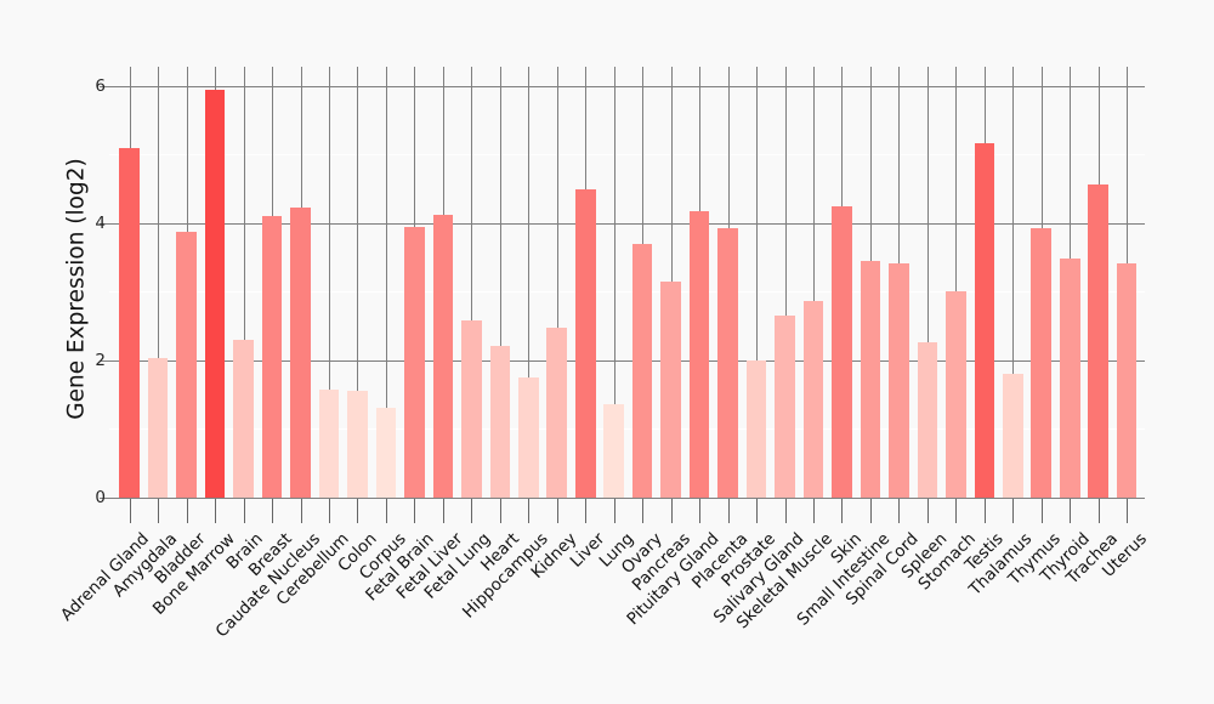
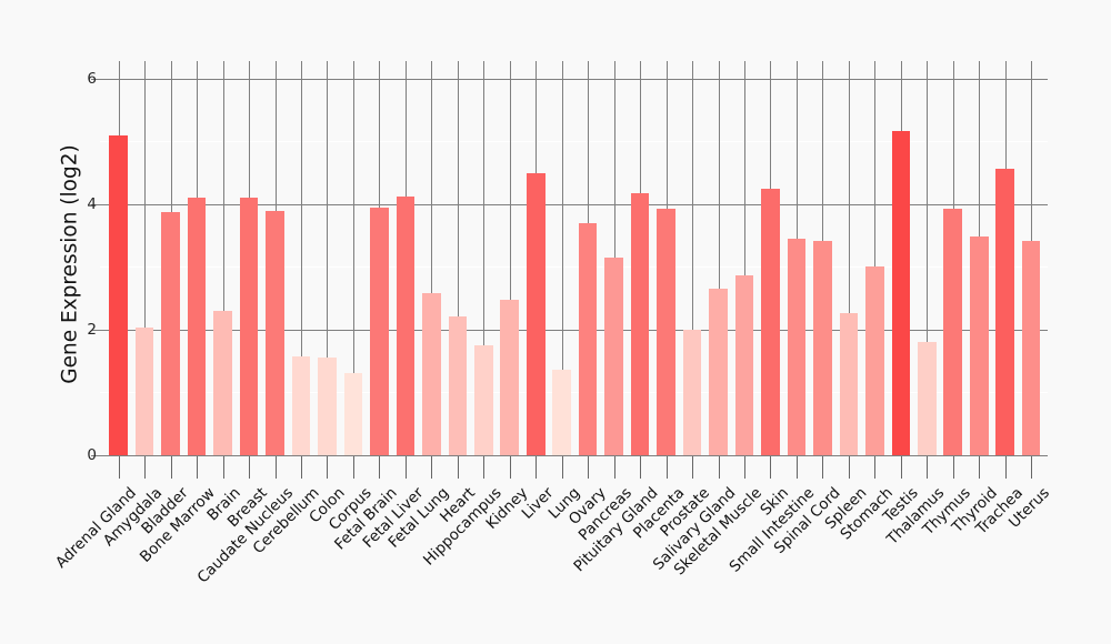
Bone Marrow: 6.0 -> 4.1
Caudate Nucleus: 4.2 -> 3.9
